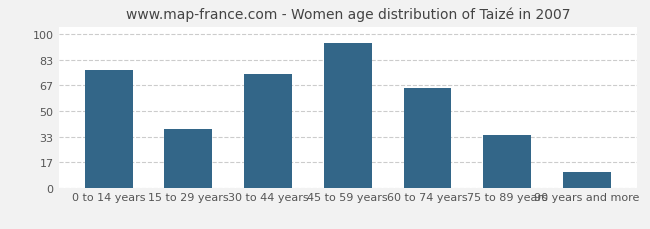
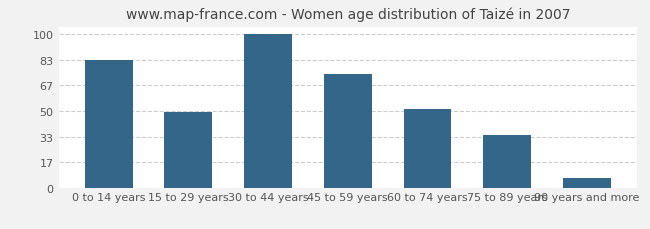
0 to 14 years: 77 -> 83
15 to 29 years: 38 -> 49
30 to 44 years: 74 -> 100
45 to 59 years: 94 -> 74
60 to 74 years: 65 -> 51
90 years and more: 10 -> 6
